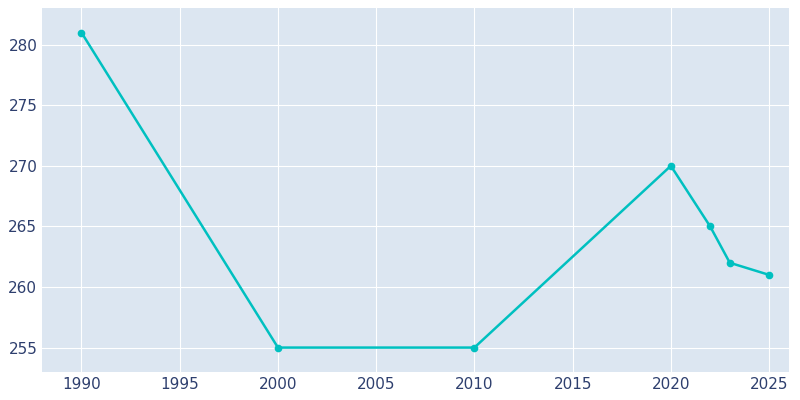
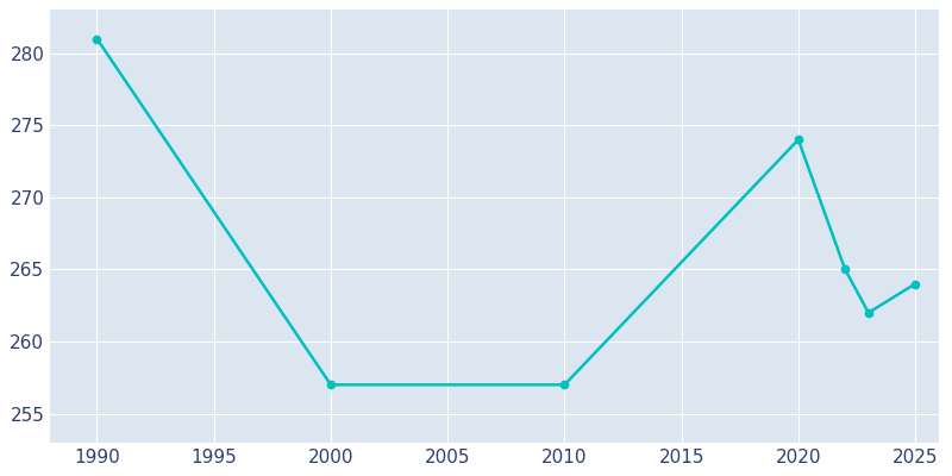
2000: 255 -> 257
2010: 255 -> 257
2020: 270 -> 274
2025: 261 -> 264
